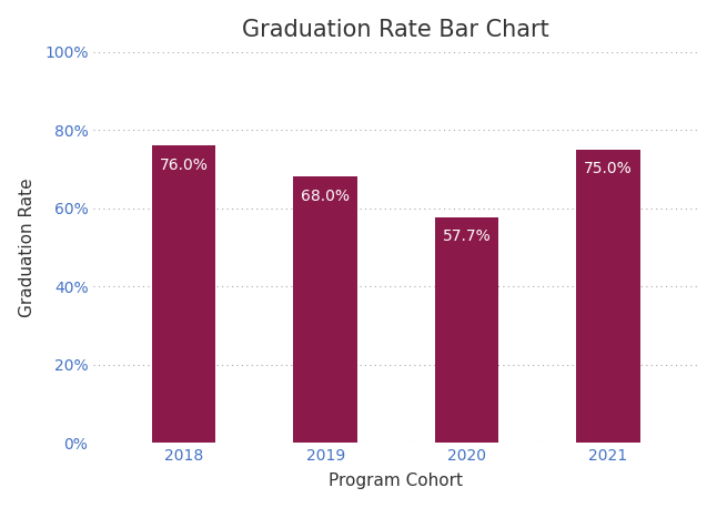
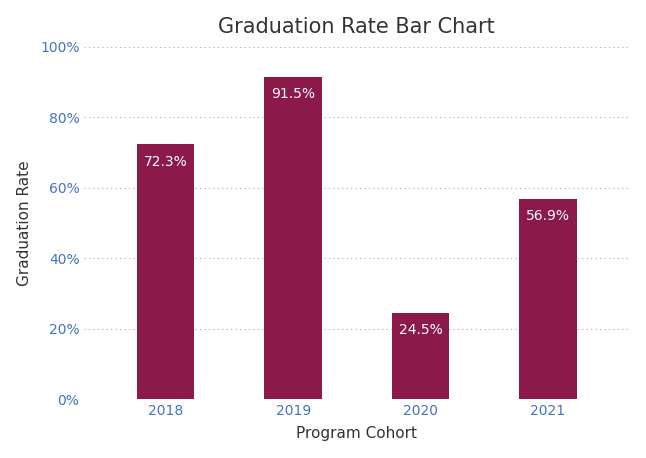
2018: 76.0% -> 72.3%
2019: 68.0% -> 91.5%
2020: 57.7% -> 24.5%
2021: 75.0% -> 56.9%
